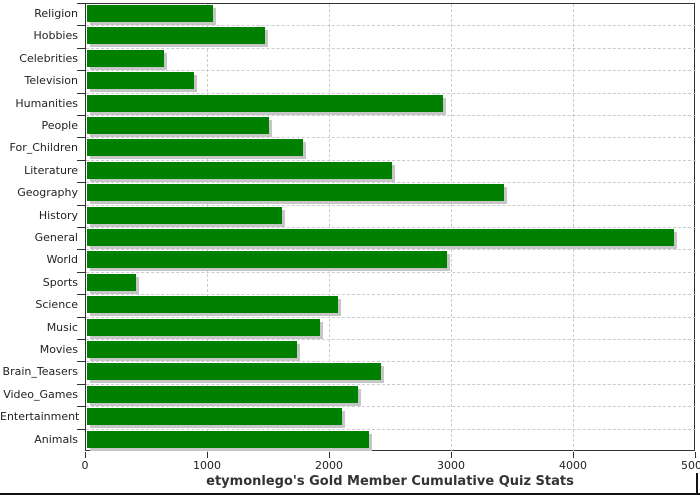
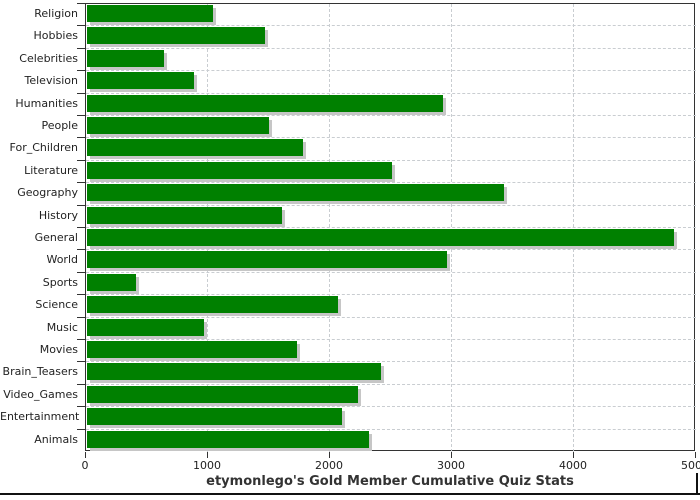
Music: 1910 -> 960
